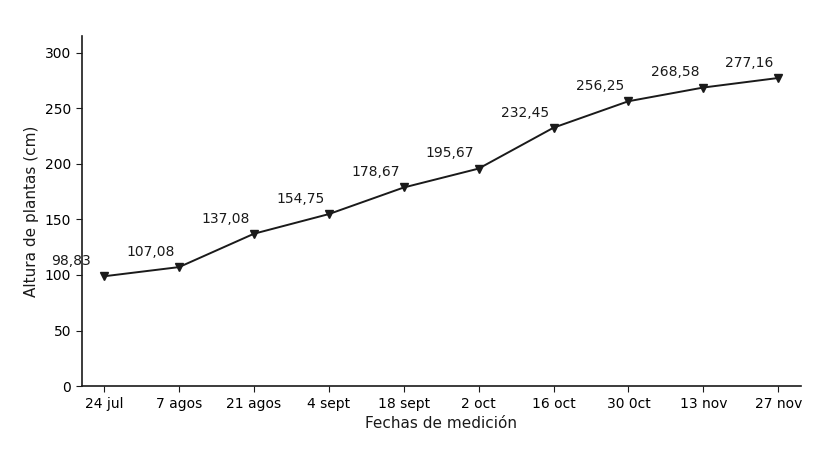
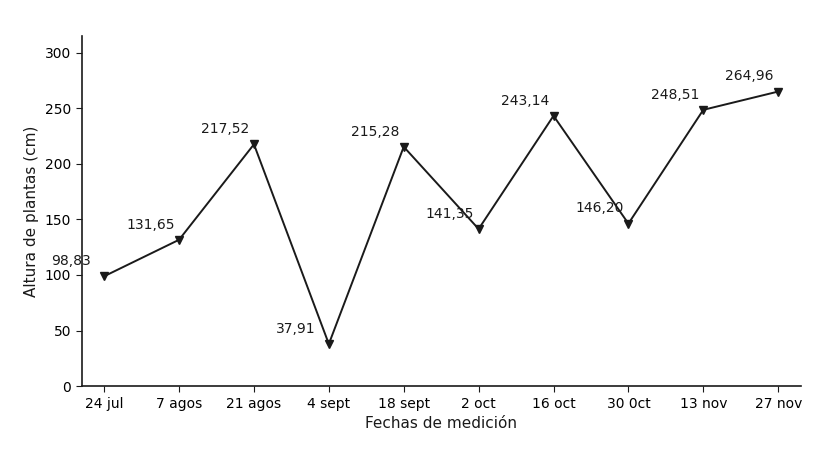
7 agos: 107,08 -> 131,65
21 agos: 137,08 -> 217,52
4 sept: 154,75 -> 37,91
18 sept: 178,67 -> 215,28
2 oct: 195,67 -> 141,35
16 oct: 232,45 -> 243,14
30 0ct: 256,25 -> 146,20
13 nov: 268,58 -> 248,51
27 nov: 277,16 -> 264,96
